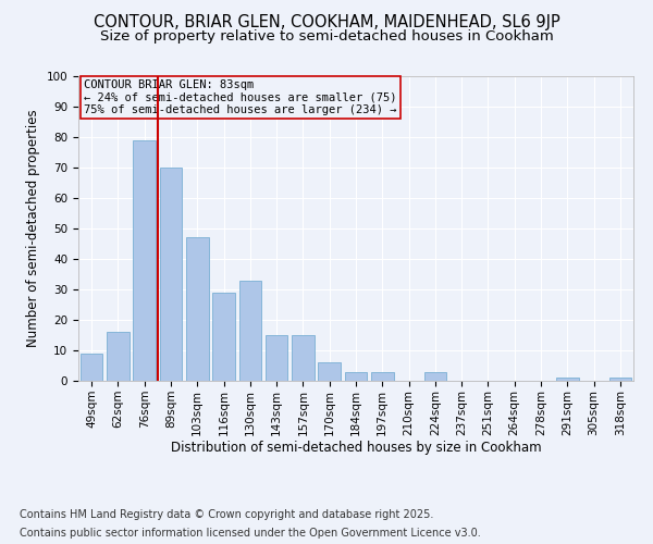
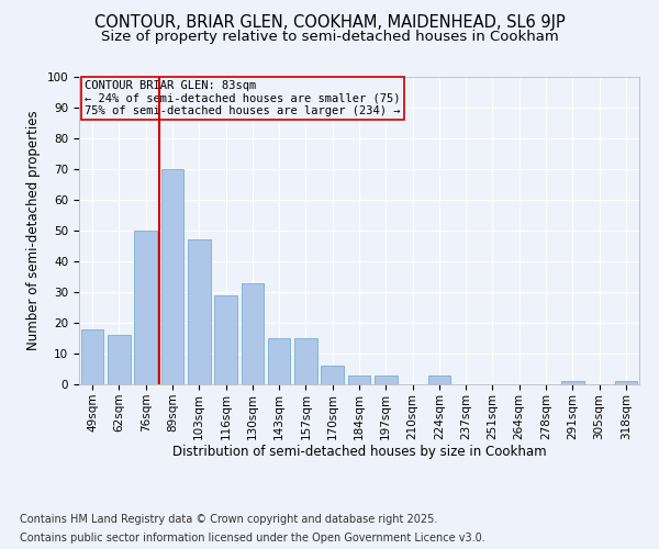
49sqm: 9 -> 18
76sqm: 79 -> 50
